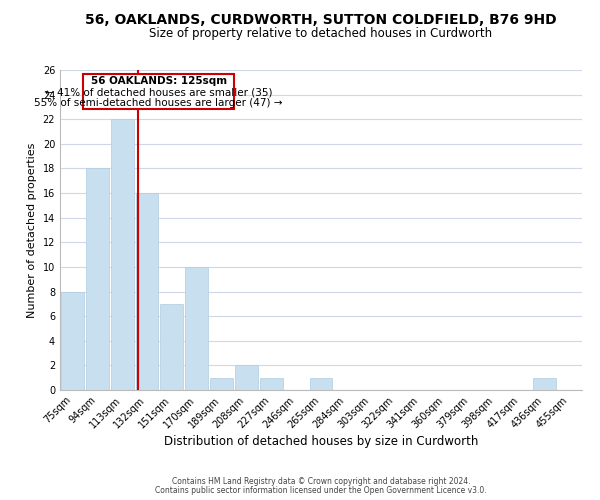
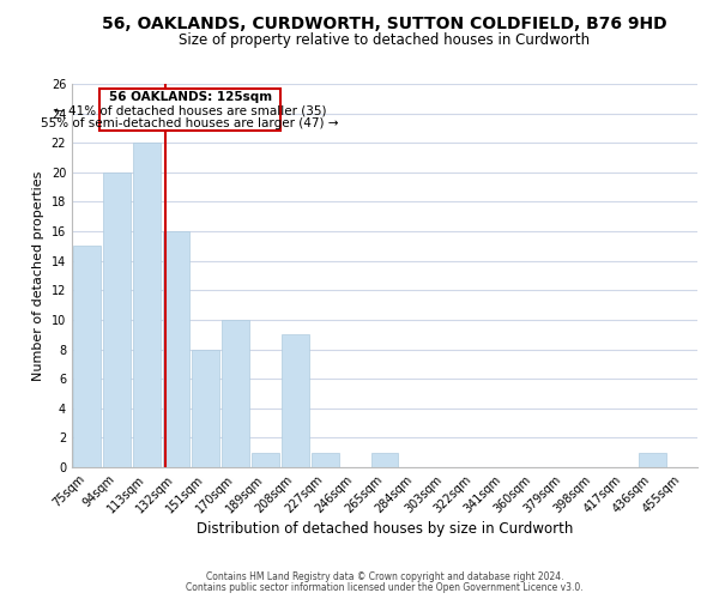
75sqm: 8 -> 15
94sqm: 18 -> 20
151sqm: 7 -> 8
208sqm: 2 -> 9
